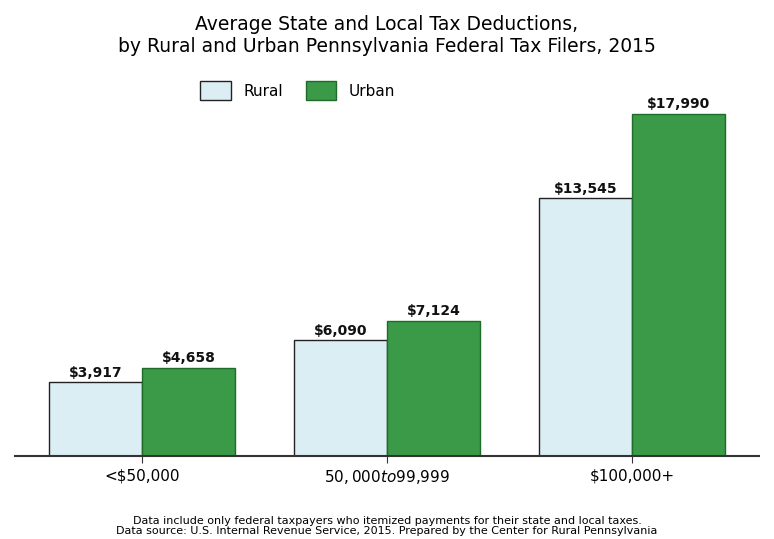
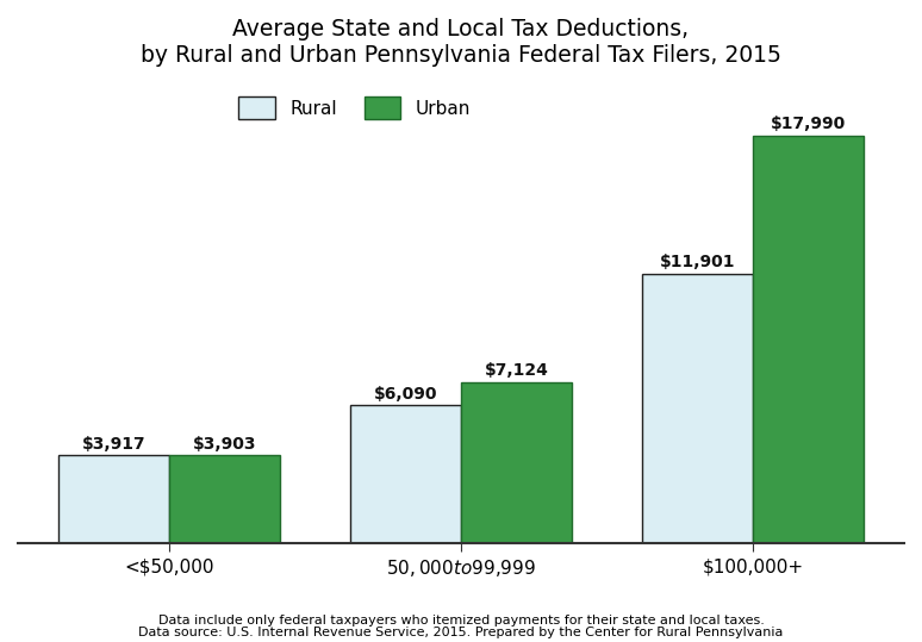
Urban/<$50,000: $4,658 -> $3,903
Rural/$100,000+: $13,545 -> $11,901
